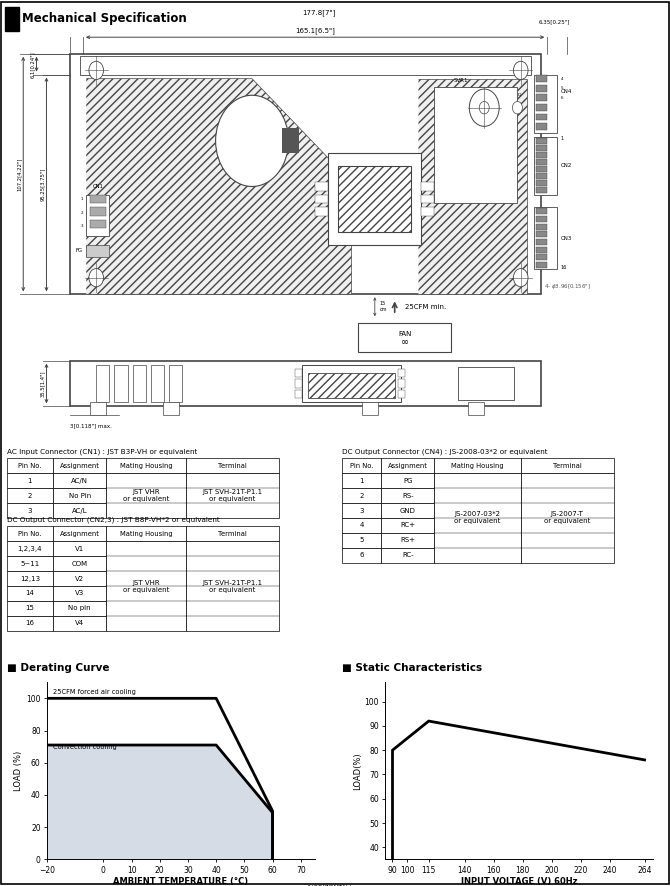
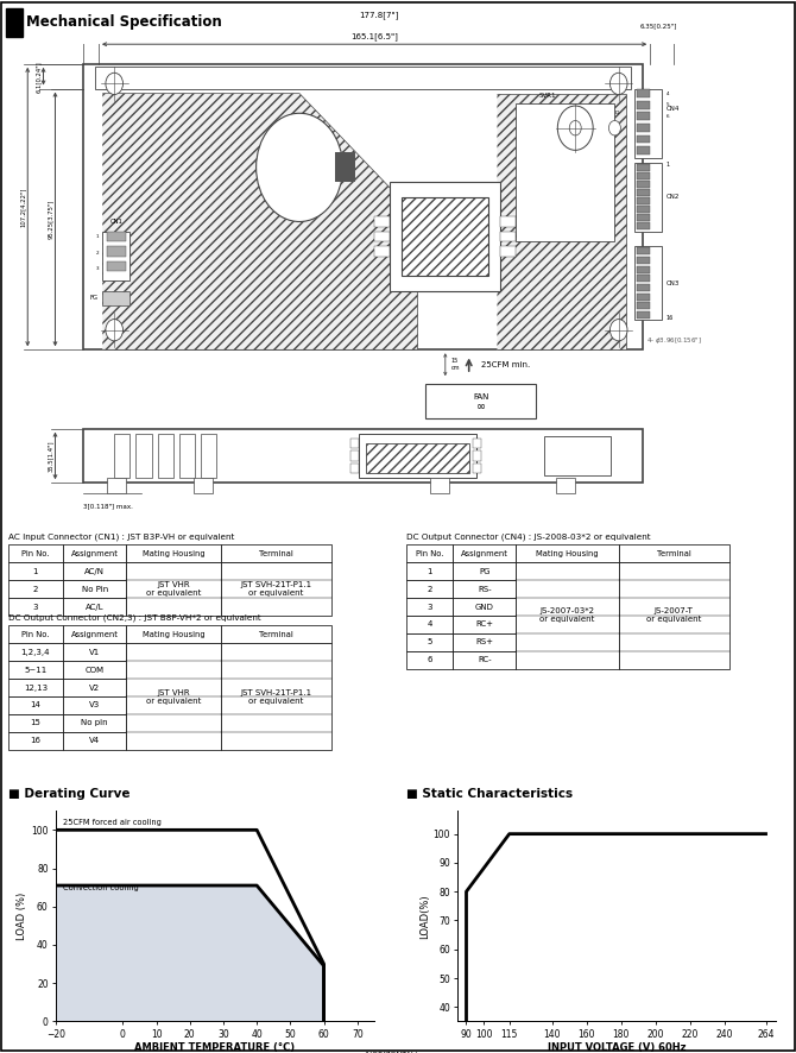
115: 92 -> 100
264: 76 -> 100
